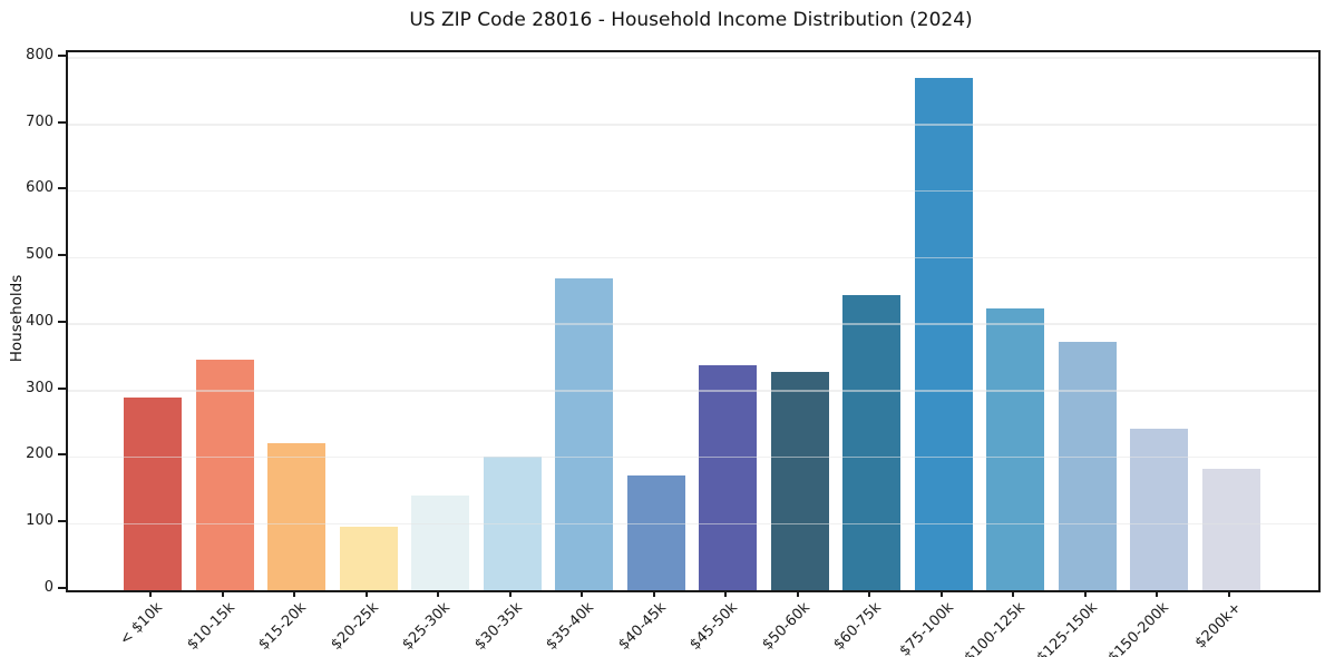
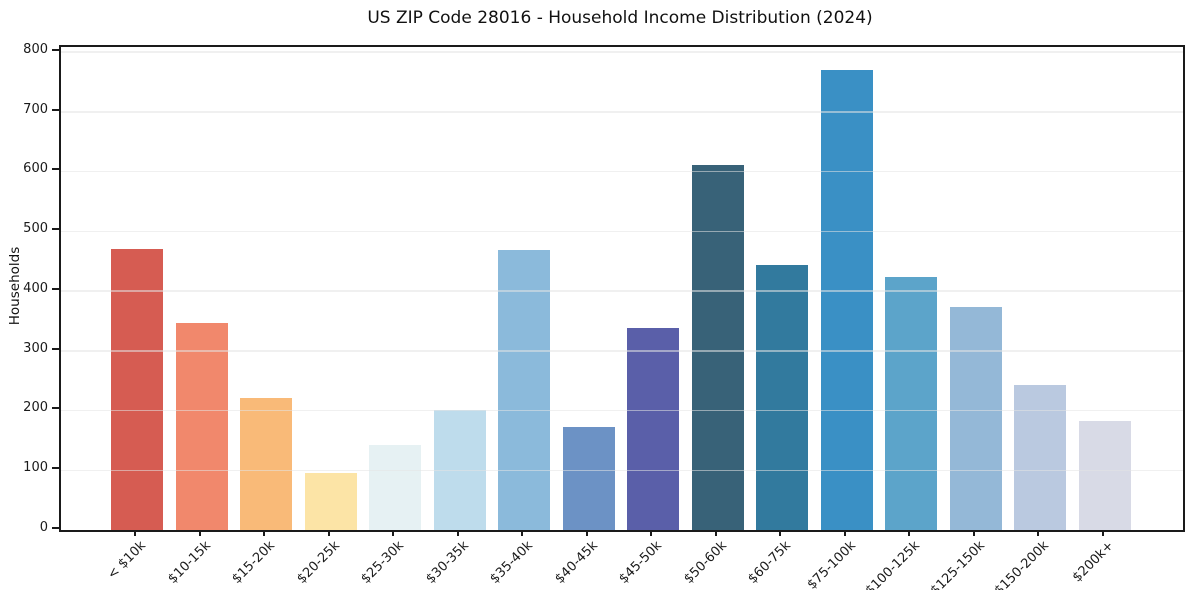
< $10k: 290 -> 470
$50-60k: 330 -> 610
